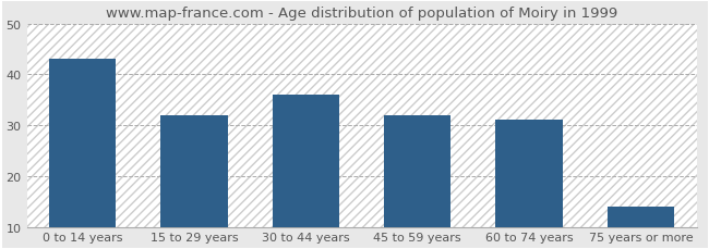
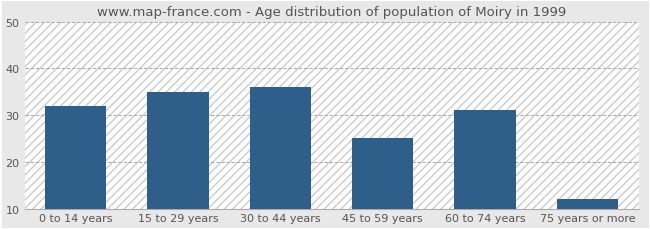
0 to 14 years: 43 -> 32
15 to 29 years: 32 -> 35
45 to 59 years: 32 -> 25
75 years or more: 14 -> 12
